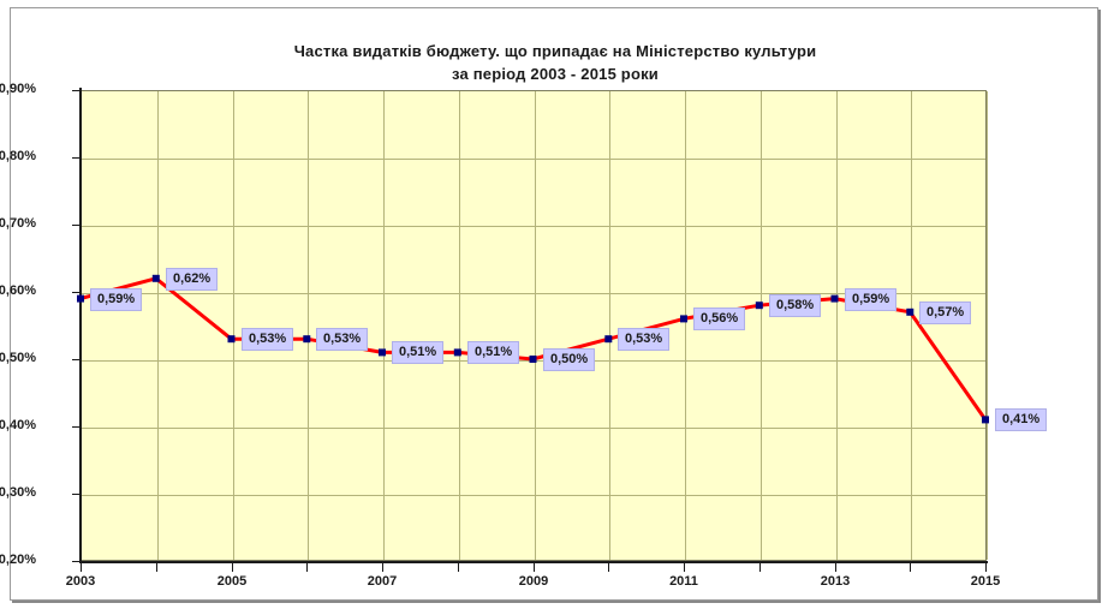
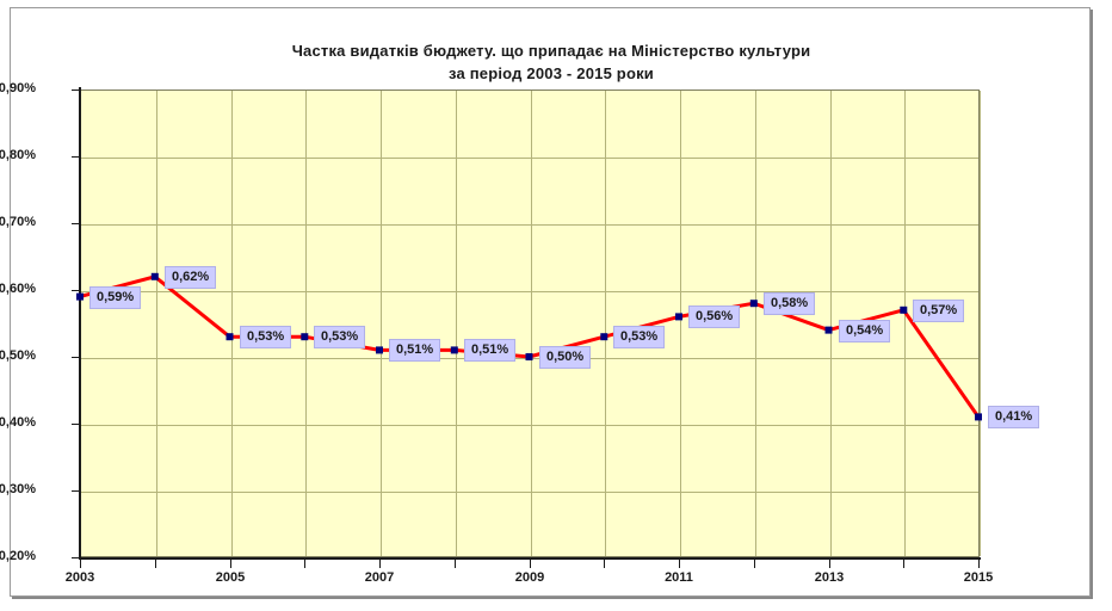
2013: 0,59% -> 0,54%
